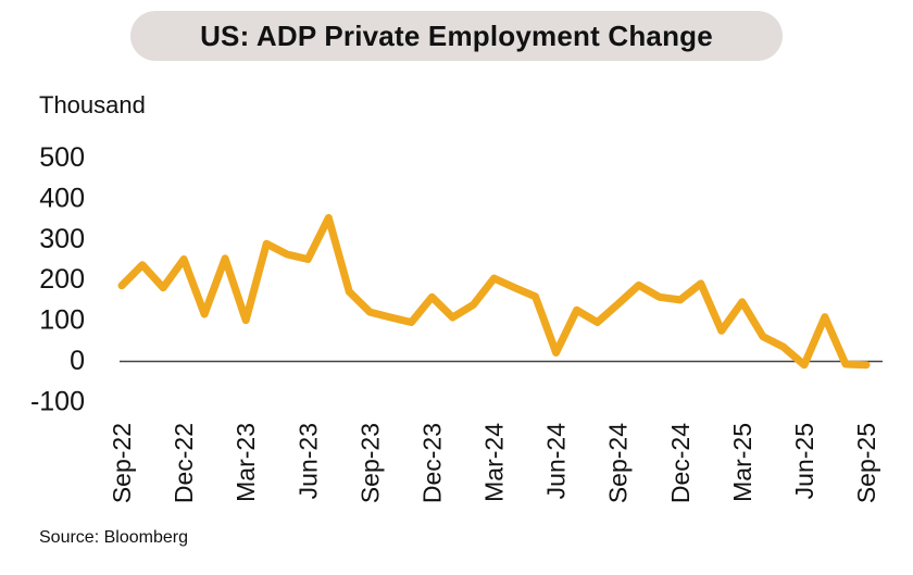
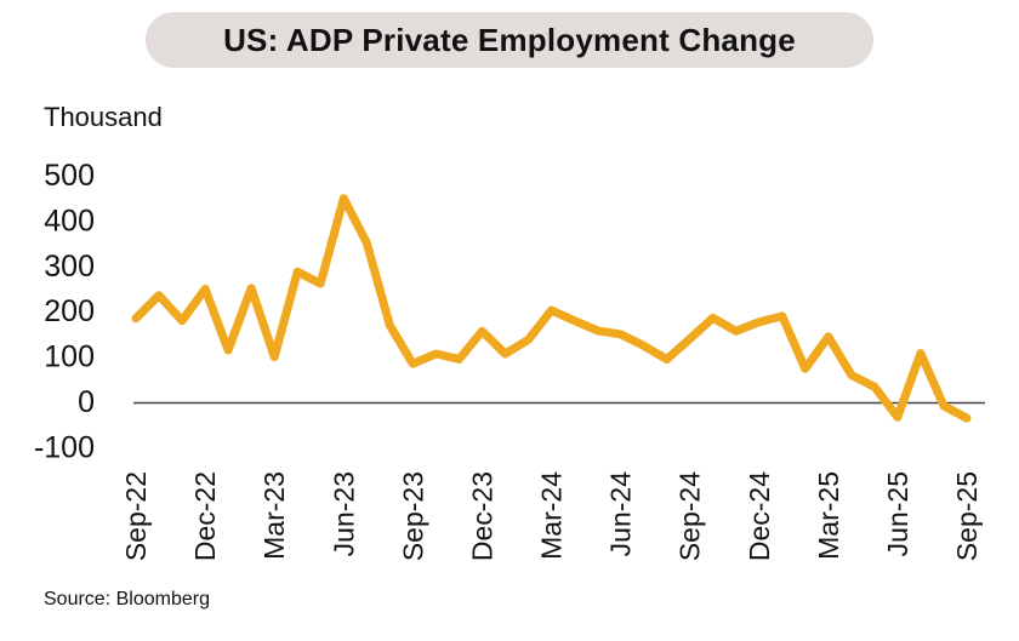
Jun-23: 250 -> 450
Sep-23: 120 -> 80
Jun-24: 20 -> 150
Dec-24: 150 -> 180
Jun-25: -10 -> -30
Sep-25: -10 -> -40
